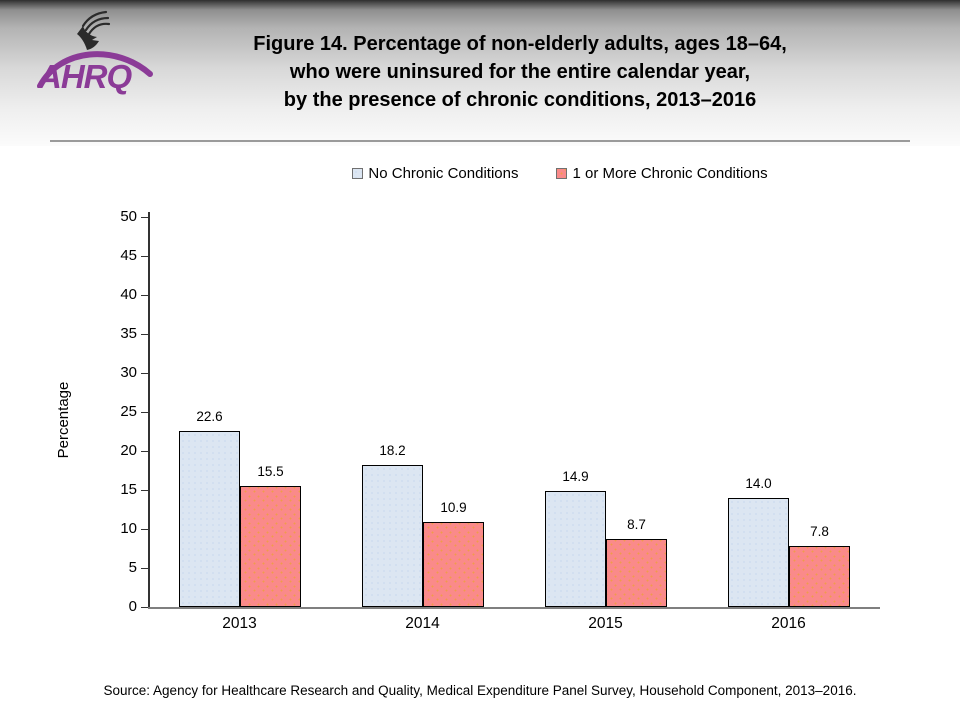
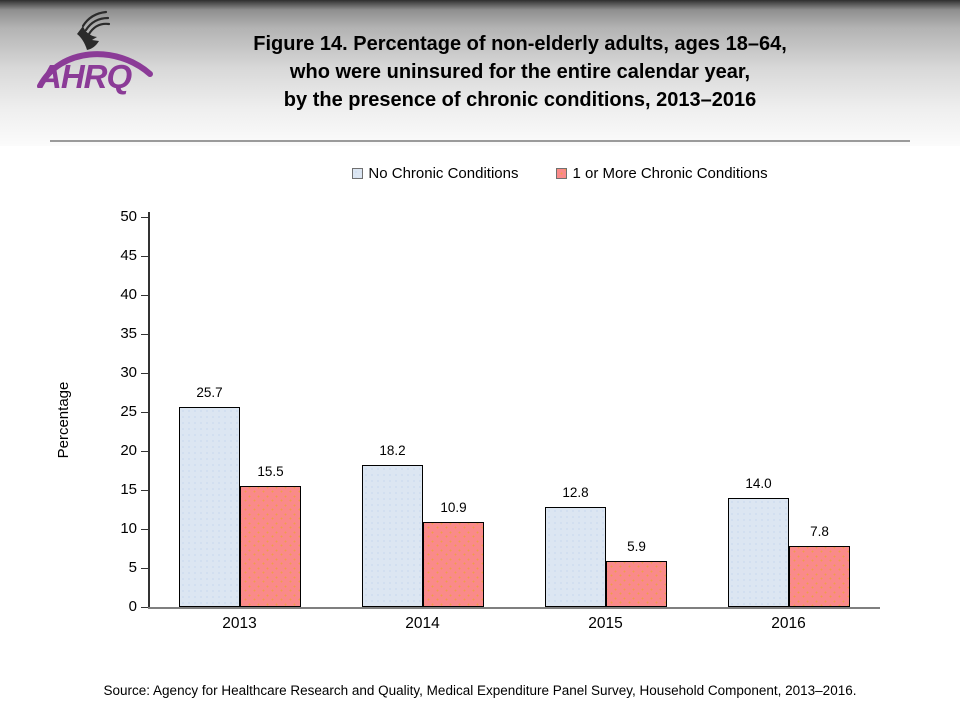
No Chronic Conditions/2013: 22.6 -> 25.7
No Chronic Conditions/2015: 14.9 -> 12.8
1 or More Chronic Conditions/2015: 8.7 -> 5.9
